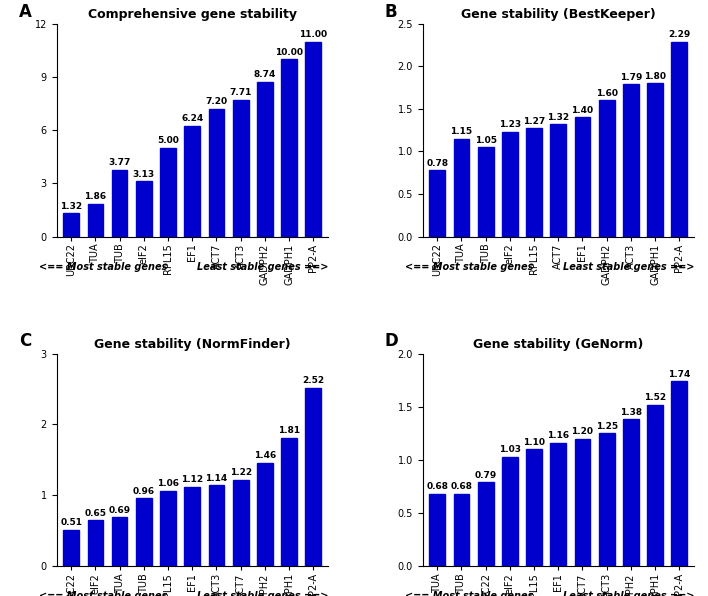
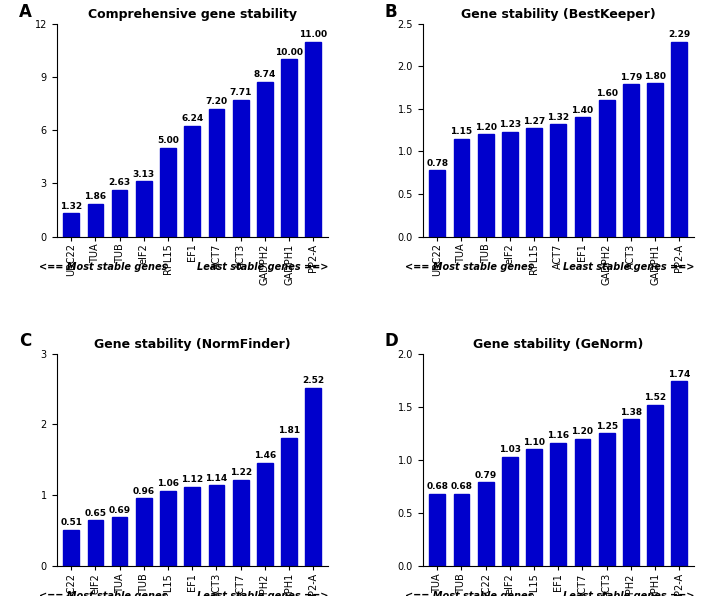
Comprehensive gene stability/TUB: 3.77 -> 2.63
Gene stability (BestKeeper)/TUB: 1.05 -> 1.20
